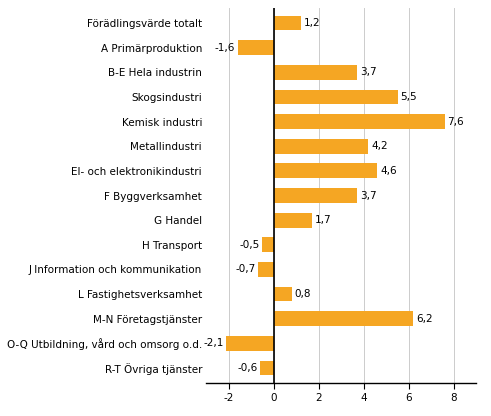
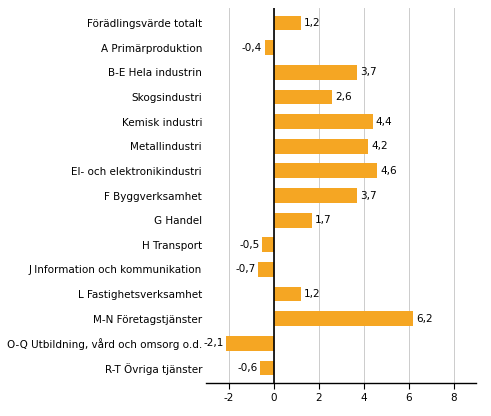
A Primärproduktion: -1,6 -> -0,4
Skogsindustri: 5,5 -> 2,6
Kemisk industri: 7,6 -> 4,4
L Fastighetsverksamhet: 0,8 -> 1,2
